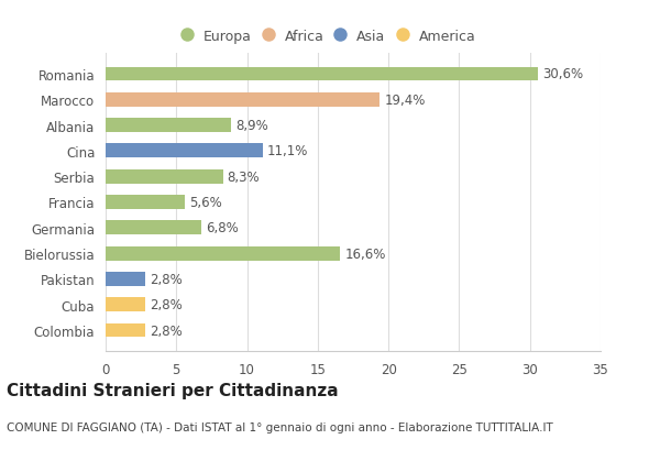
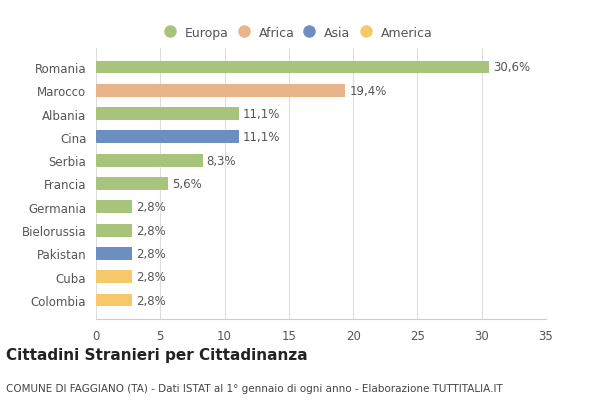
Albania: 8,9% -> 11,1%
Germania: 6,8% -> 2,8%
Bielorussia: 16,6% -> 2,8%
